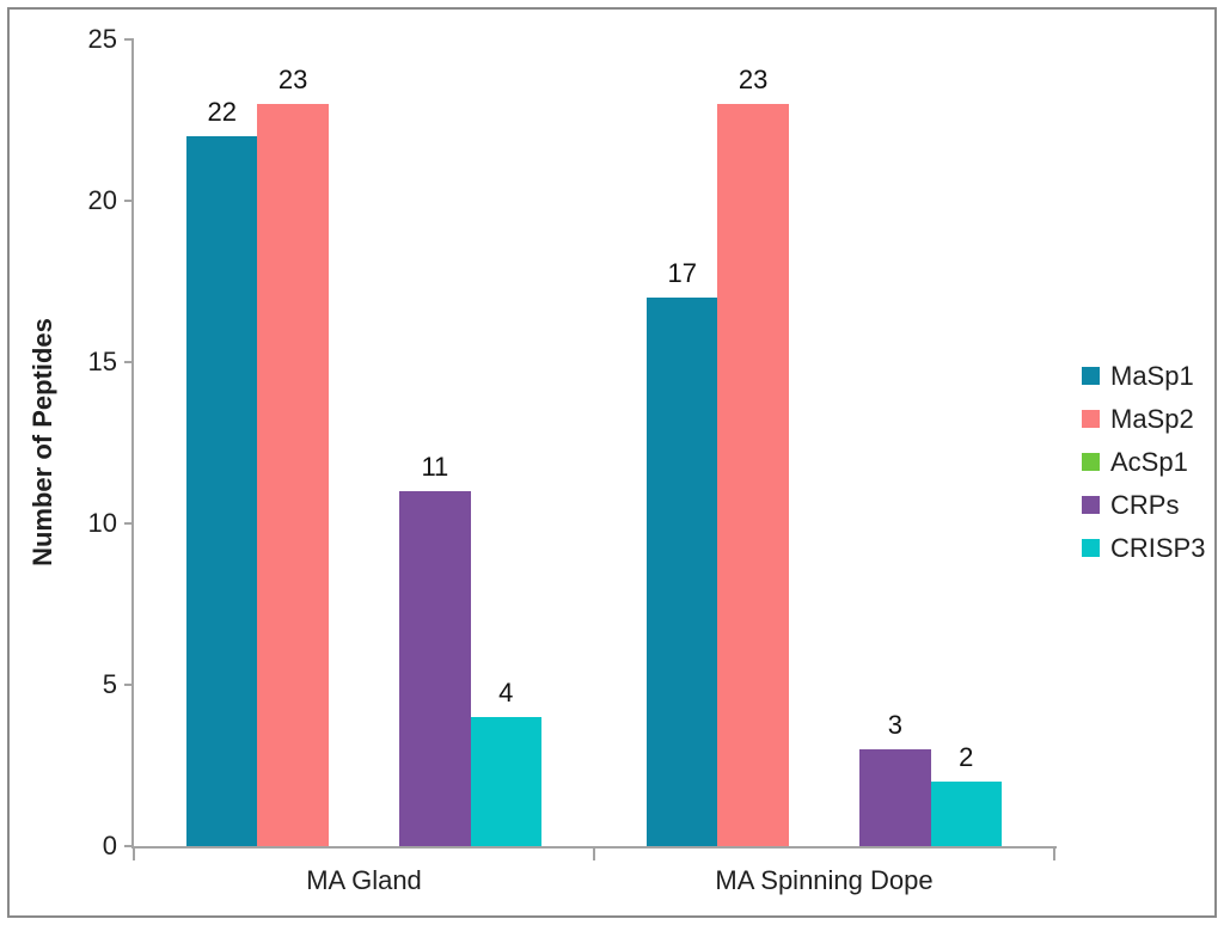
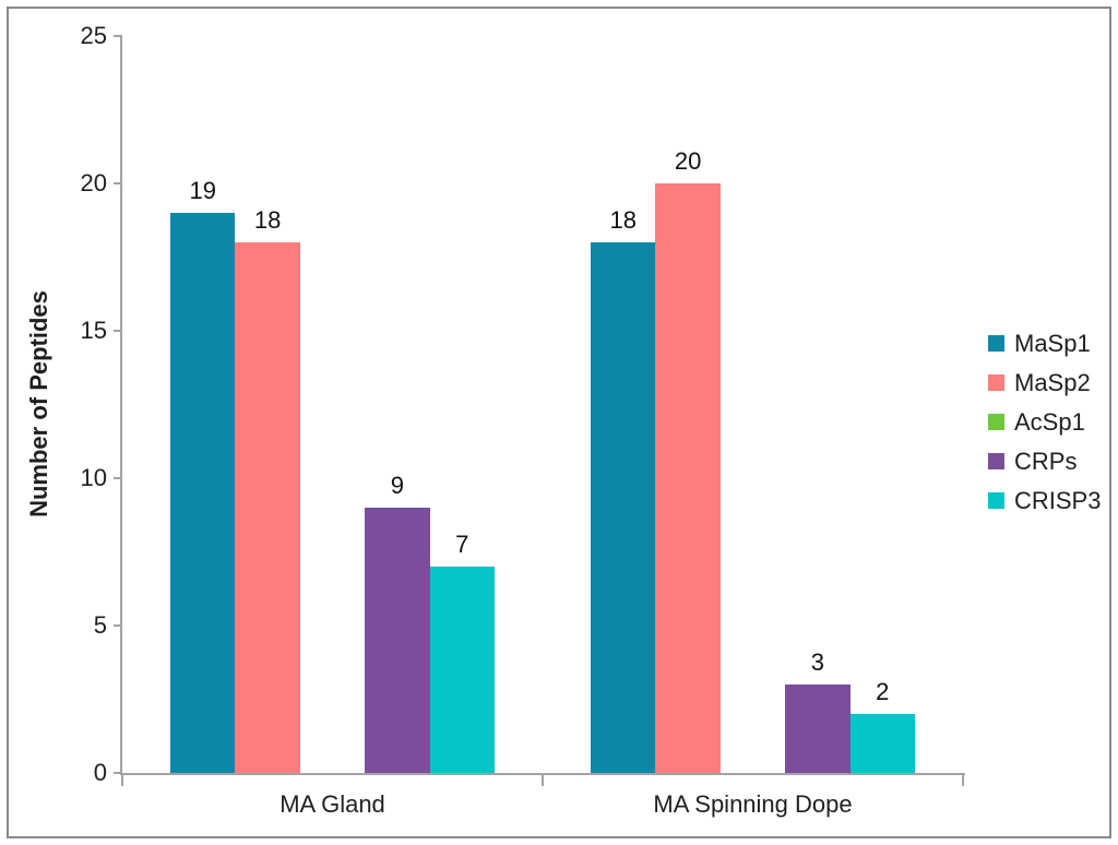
MaSp1/MA Gland: 22 -> 19
MaSp2/MA Gland: 23 -> 18
CRPs/MA Gland: 11 -> 9
CRISP3/MA Gland: 4 -> 7
MaSp1/MA Spinning Dope: 17 -> 18
MaSp2/MA Spinning Dope: 23 -> 20
